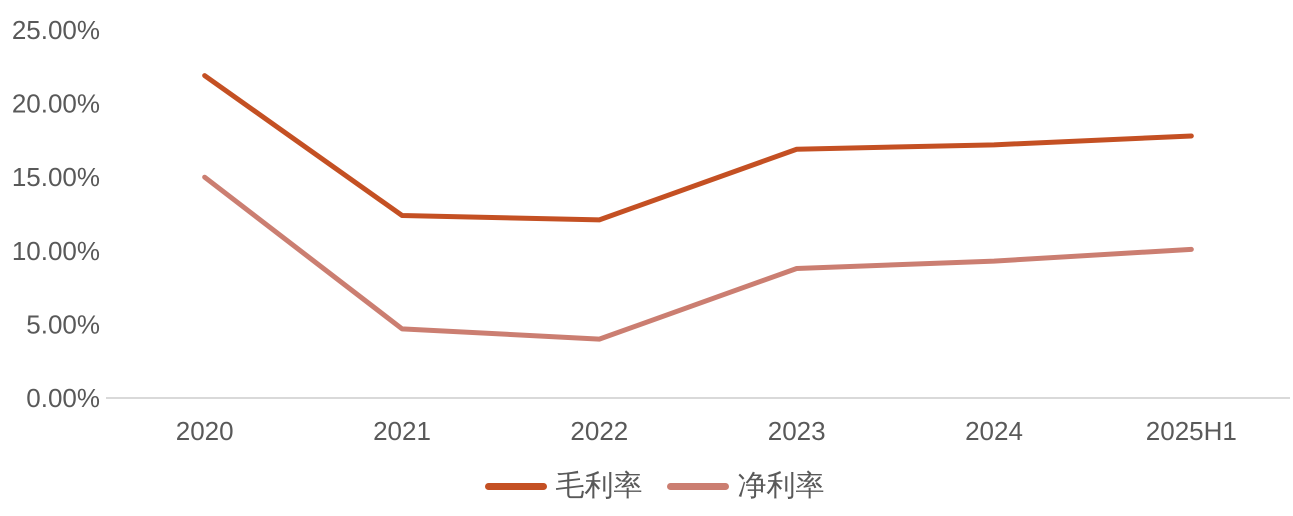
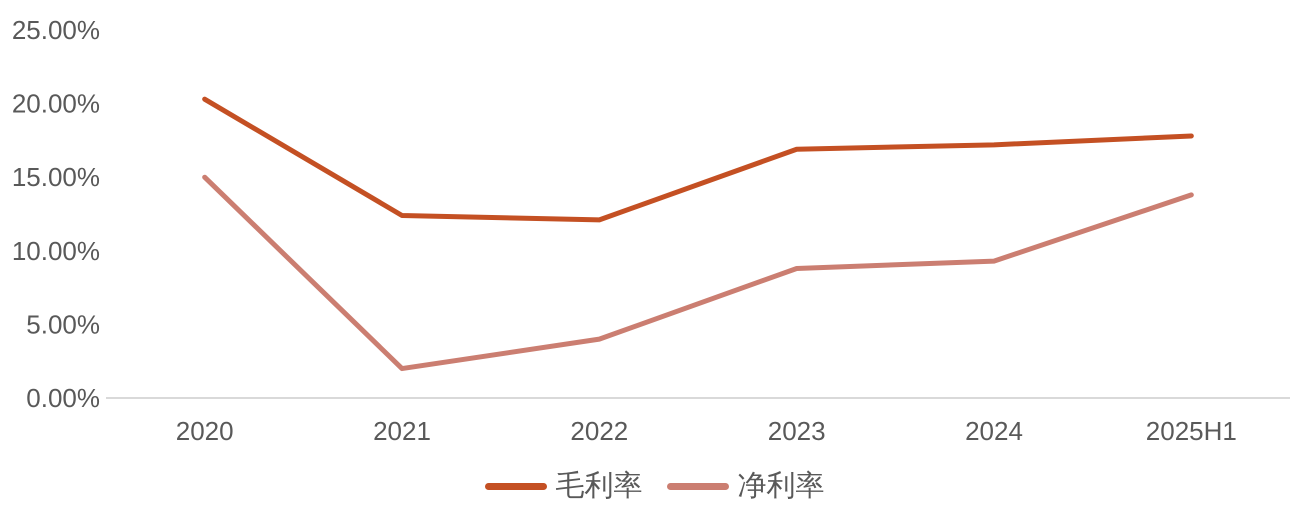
毛利率/2020: 21.9% -> 20.3%
净利率/2021: 4.7% -> 2.0%
净利率/2025H1: 10.1% -> 13.8%
